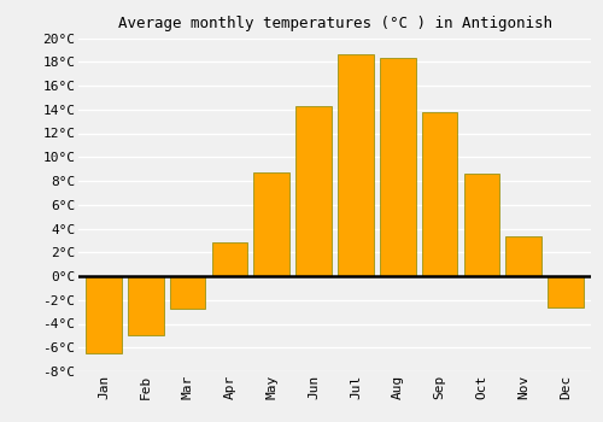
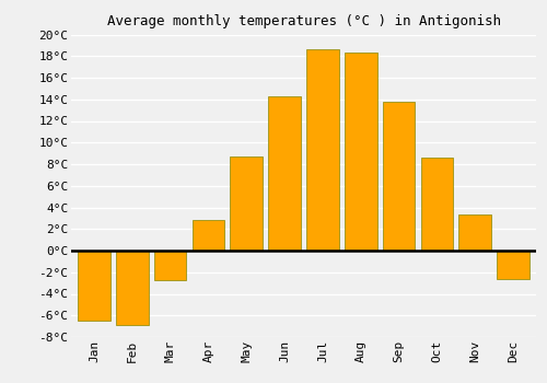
Feb: -5.0°C -> -6.9°C
